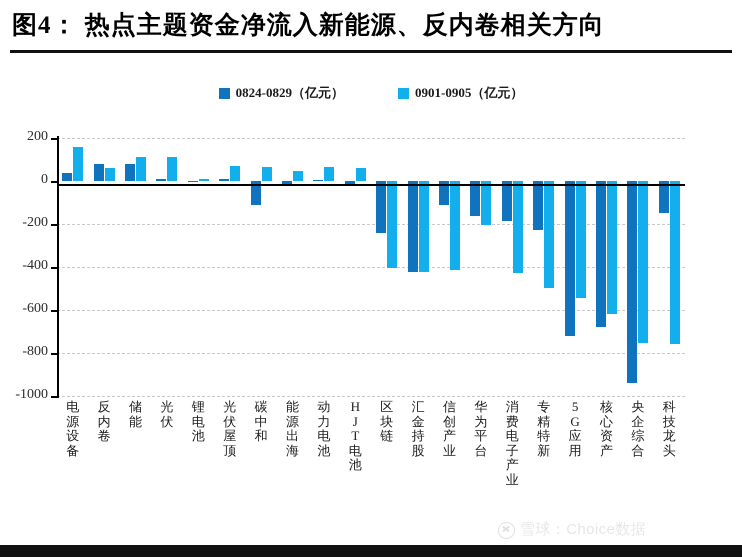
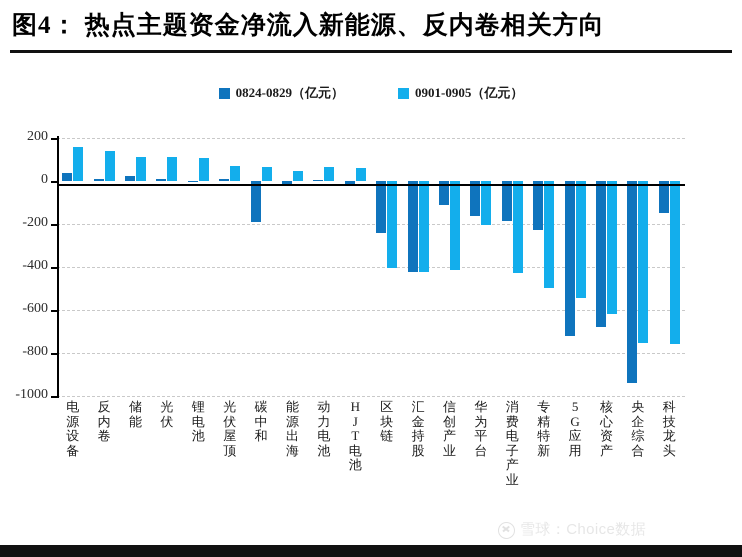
0824-0829（亿元）/反内卷: 80 -> 10
0901-0905（亿元）/反内卷: 60 -> 140
0824-0829（亿元）/储能: 80 -> 20
0901-0905（亿元）/锂电池: 10 -> 110
0824-0829（亿元）/碳中和: -110 -> -190
